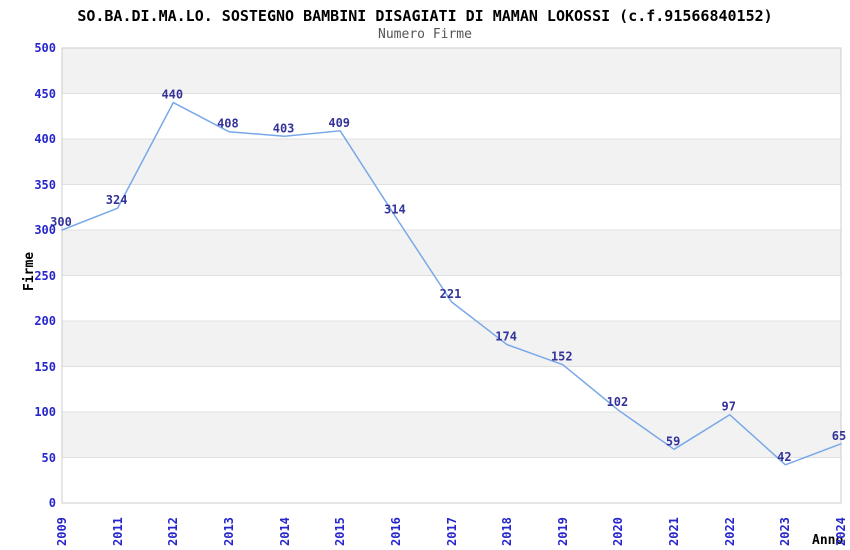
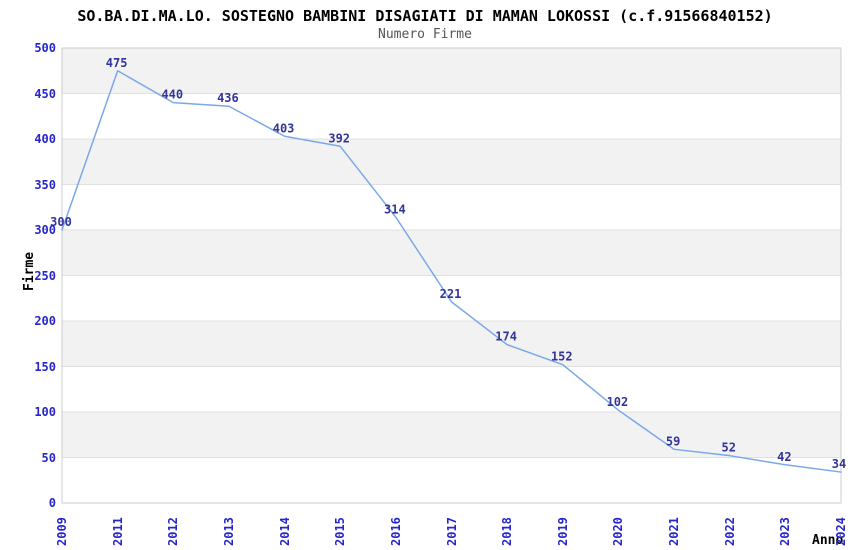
2011: 324 -> 475
2013: 408 -> 436
2015: 409 -> 392
2022: 97 -> 52
2024: 65 -> 34
